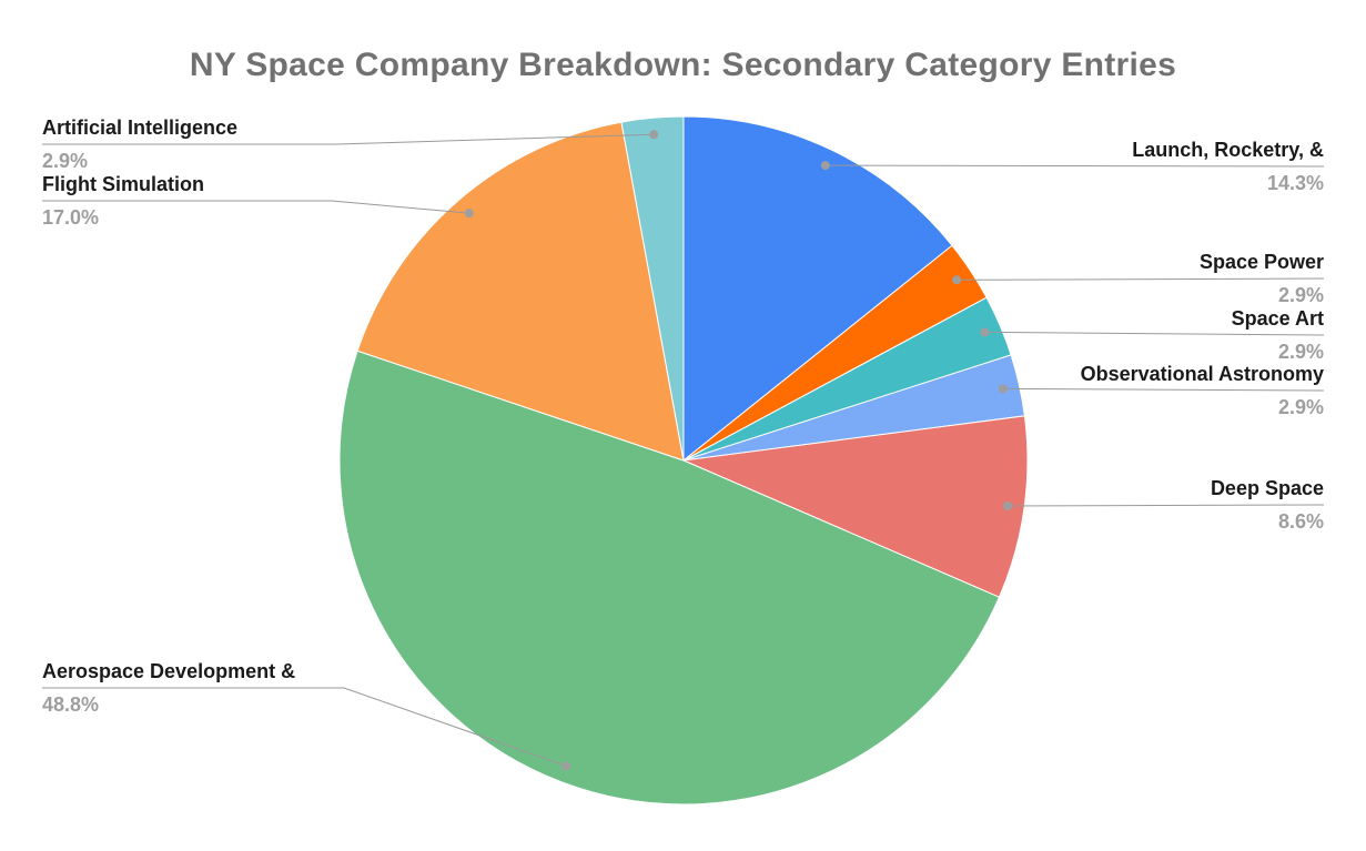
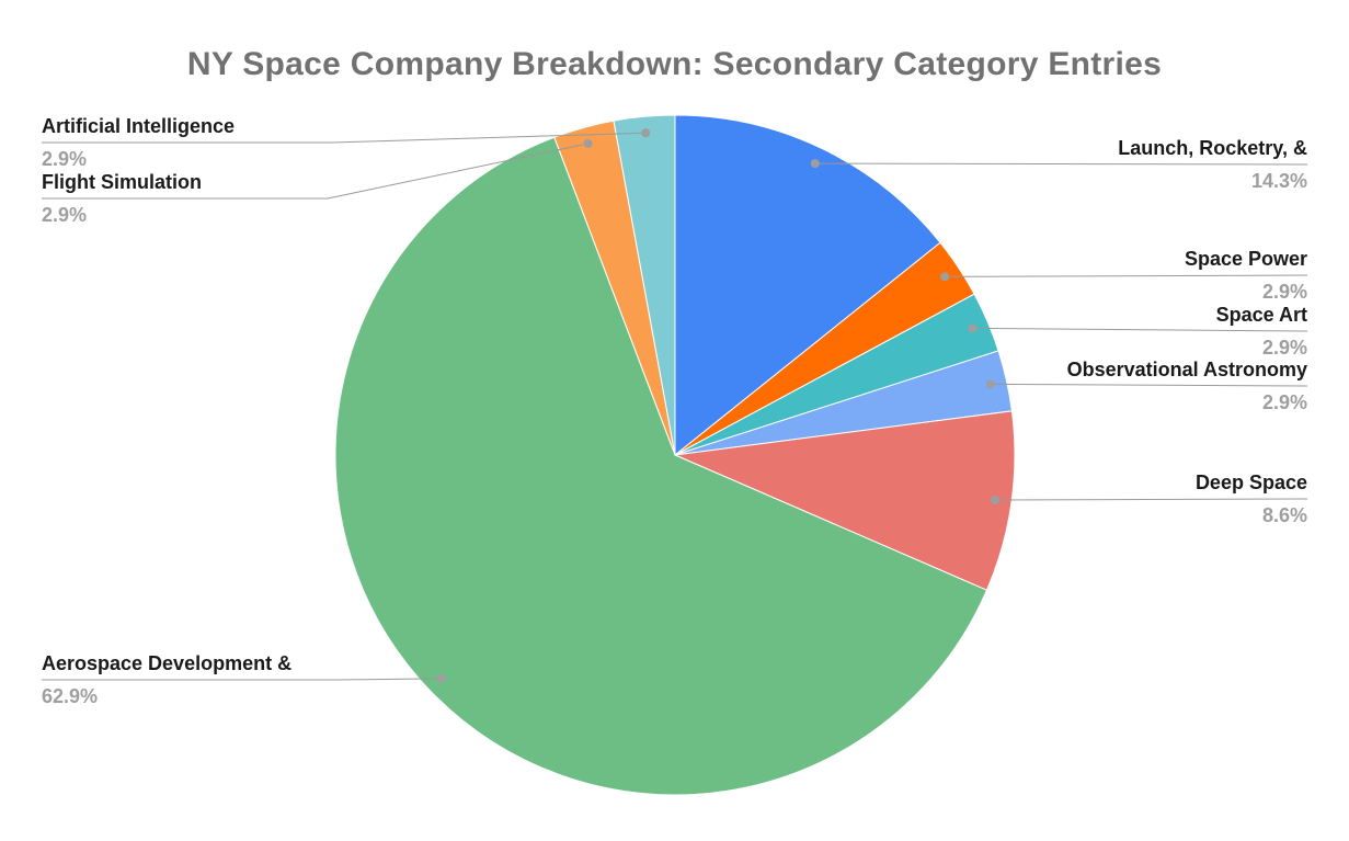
Aerospace Development &: 48.8% -> 62.9%
Flight Simulation: 17.0% -> 2.9%
